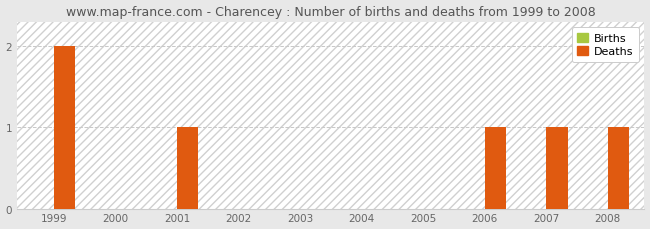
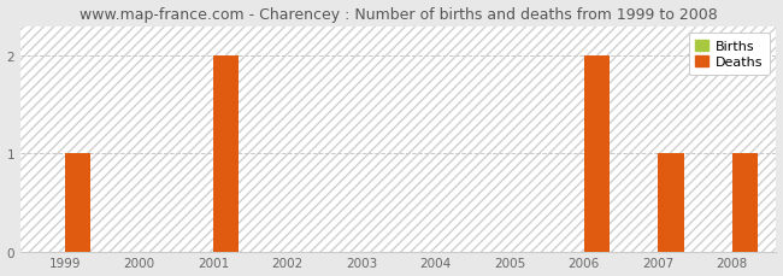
Deaths/1999: 2 -> 1
Deaths/2001: 1 -> 2
Deaths/2006: 1 -> 2
